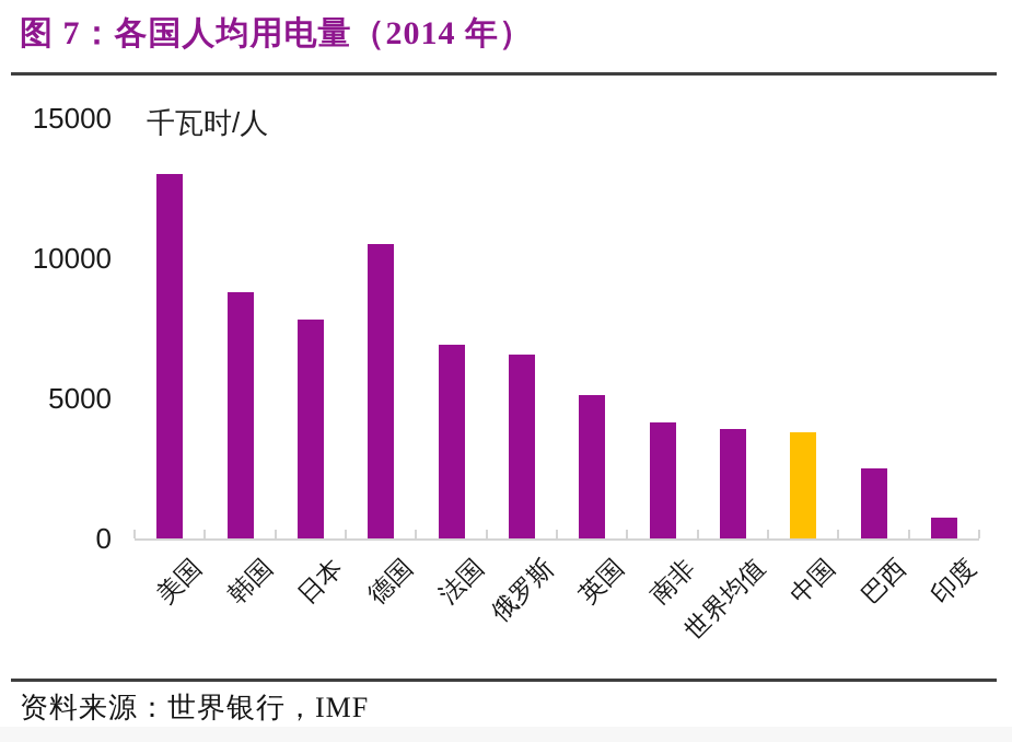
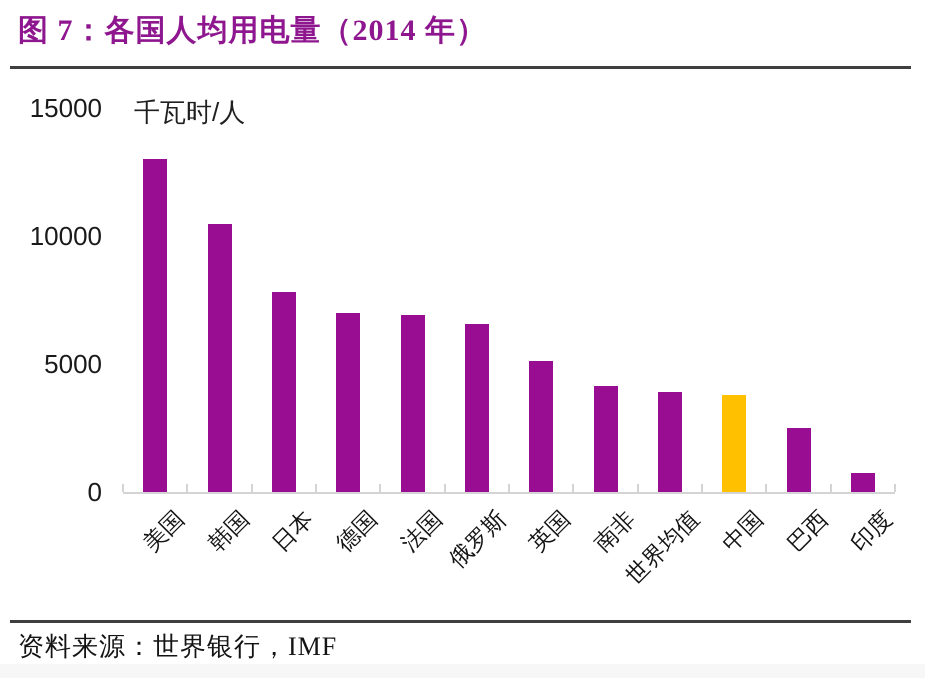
韩国: 8800 -> 10400
德国: 10500 -> 7000
